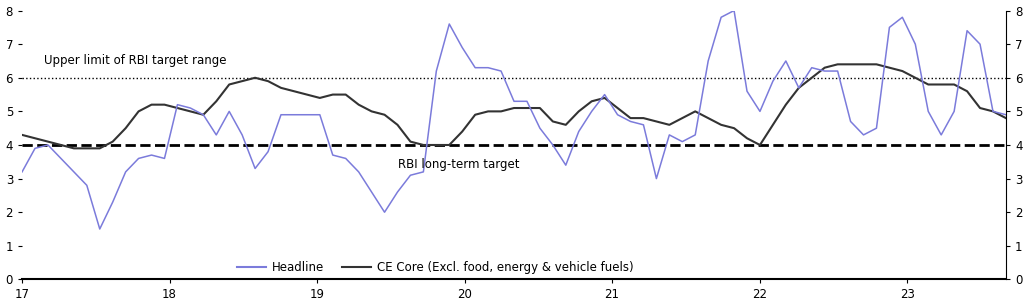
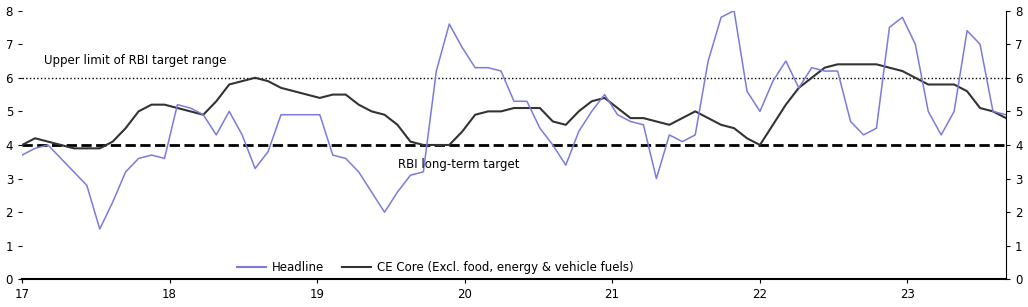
Headline/17: 3.2 -> 3.7
CE Core (Excl. food, energy & vehicle fuels)/17: 4.3 -> 4.0
